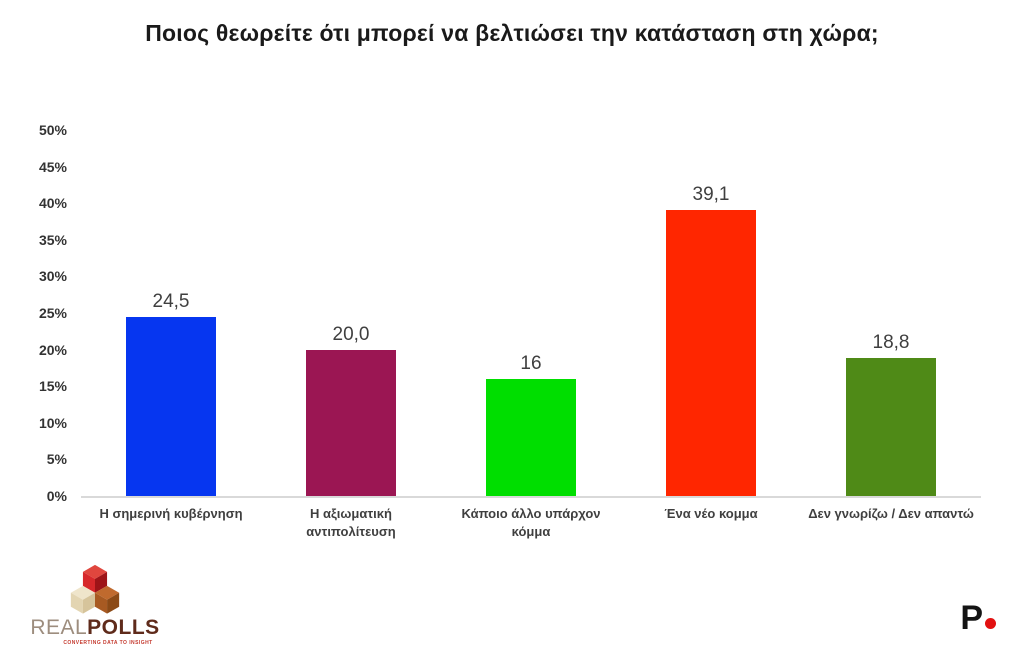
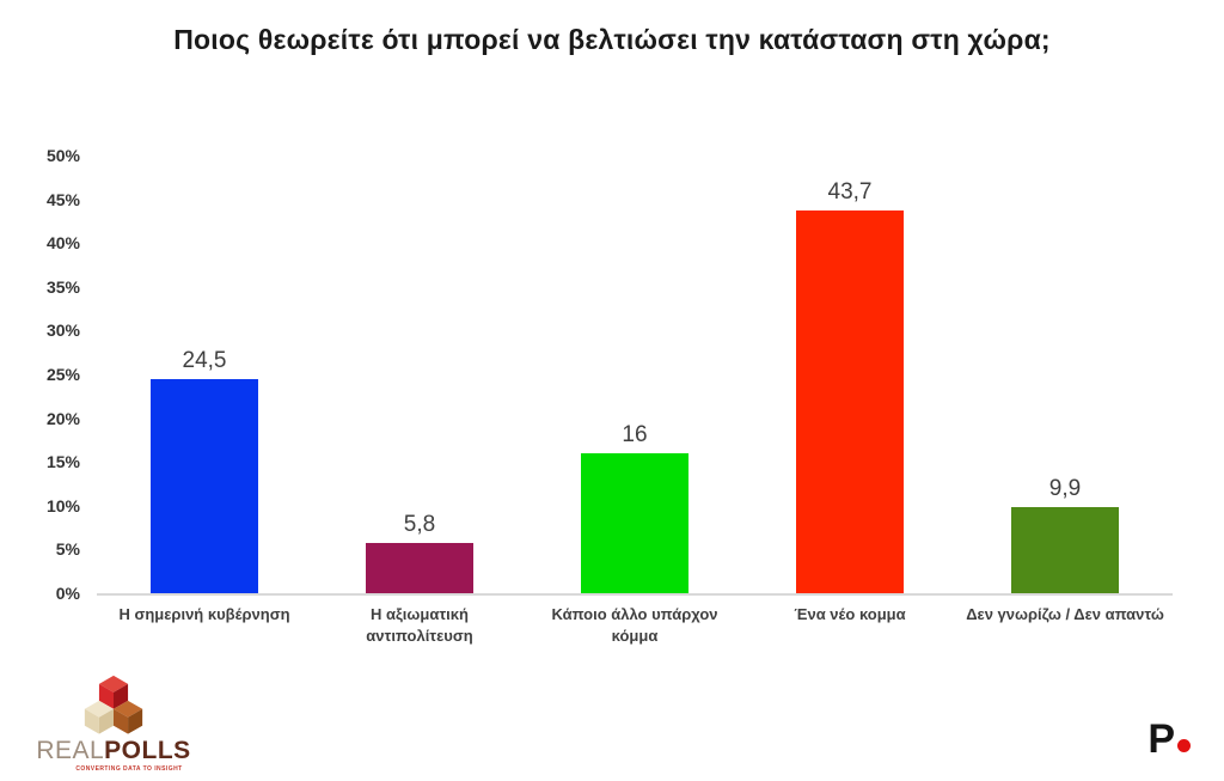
Η αξιωματική αντιπολίτευση: 20,0 -> 5,8
Ένα νέο κομμα: 39,1 -> 43,7
Δεν γνωρίζω / Δεν απαντώ: 18,8 -> 9,9
